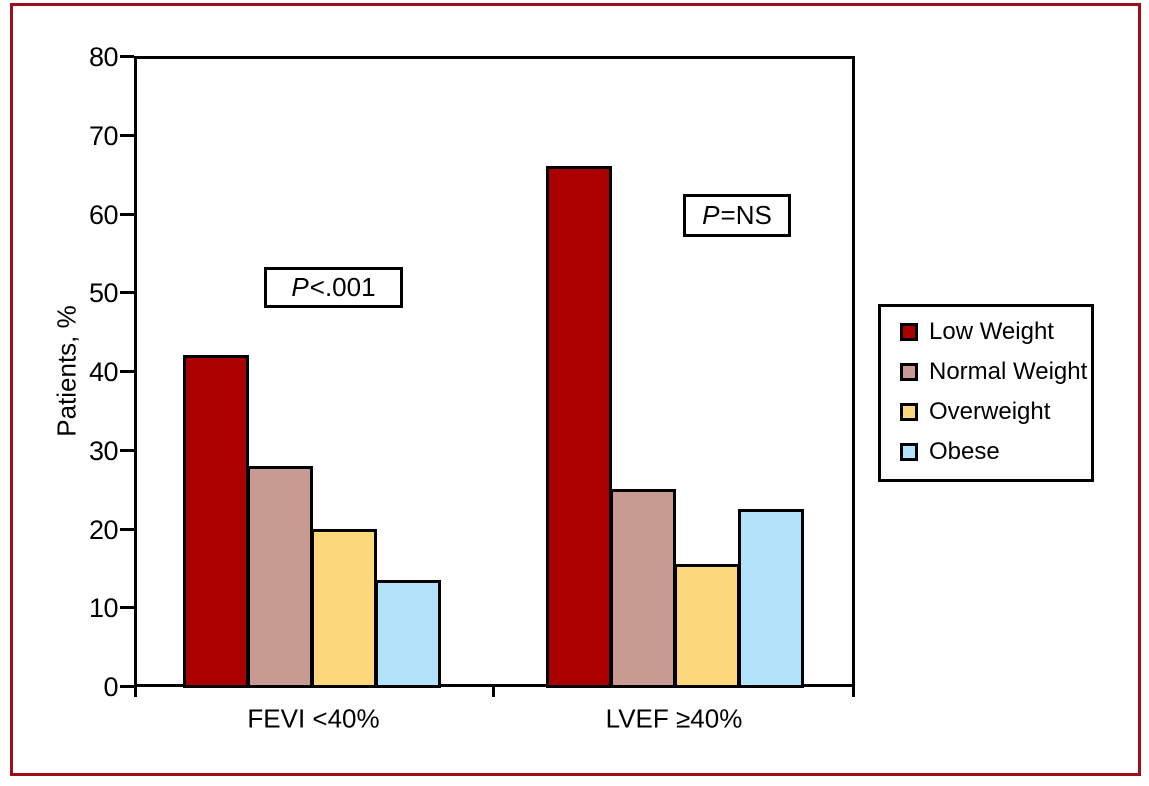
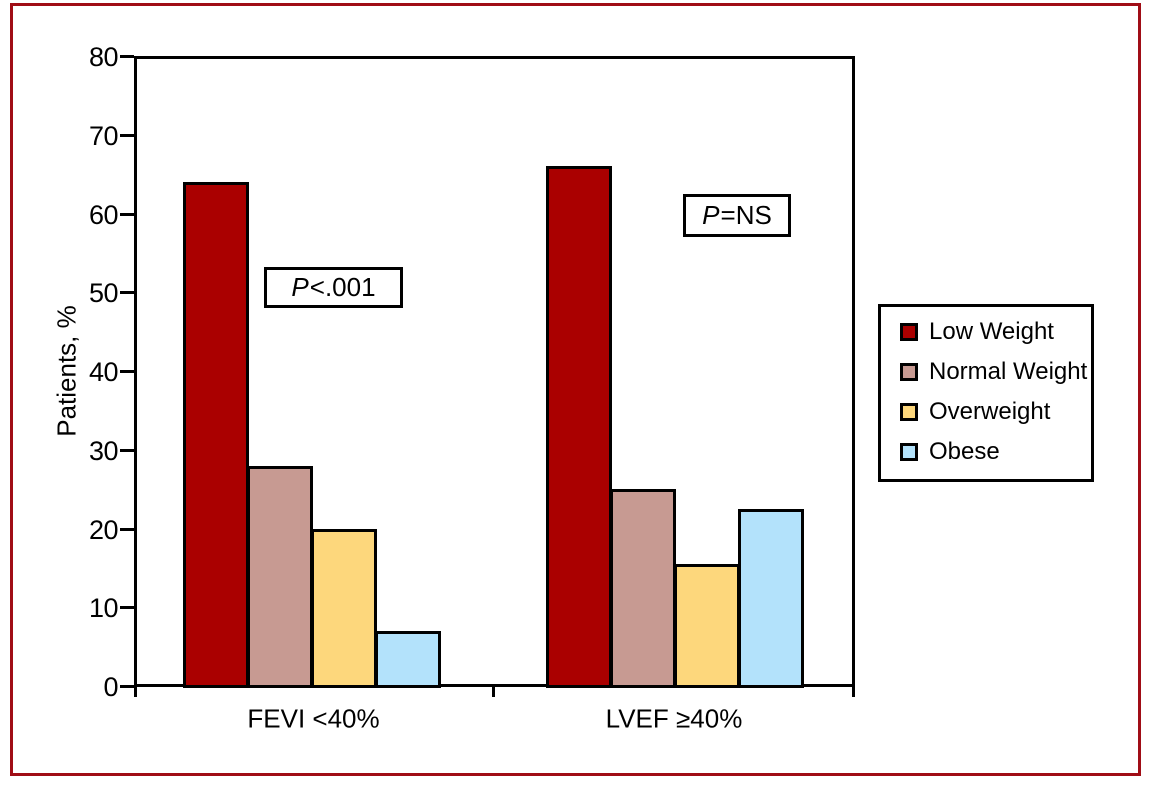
Low Weight/FEVI <40%: 42 -> 64
Obese/FEVI <40%: 14 -> 7
